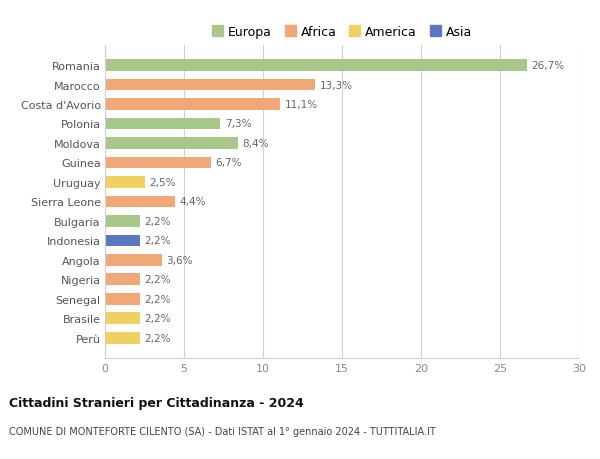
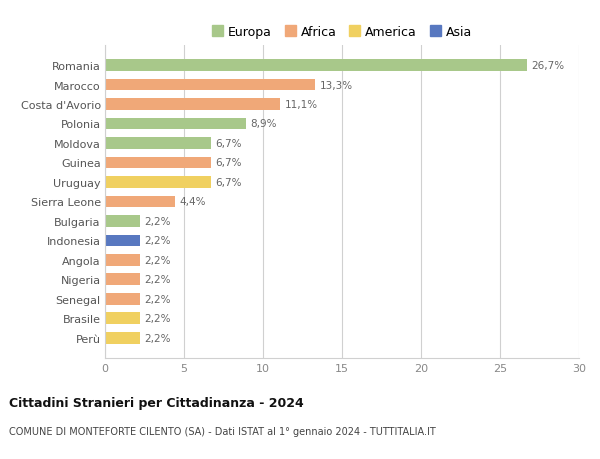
Polonia: 7,3% -> 8,9%
Moldova: 8,4% -> 6,7%
Uruguay: 2,5% -> 6,7%
Angola: 3,6% -> 2,2%
